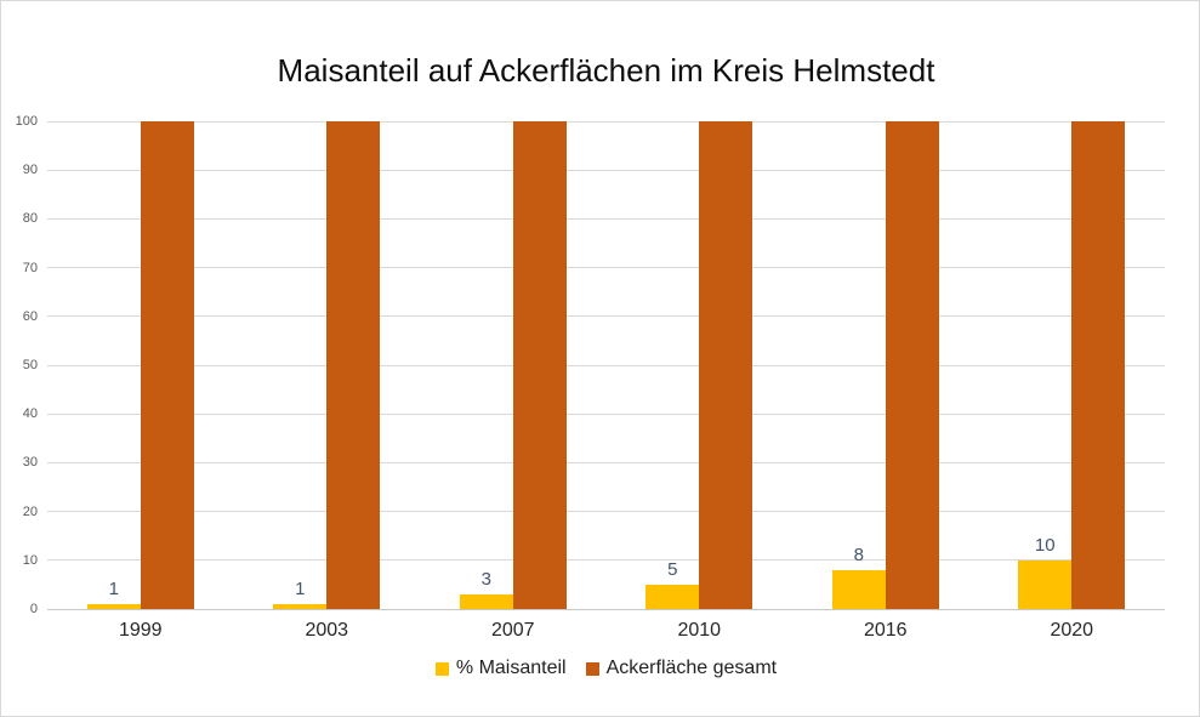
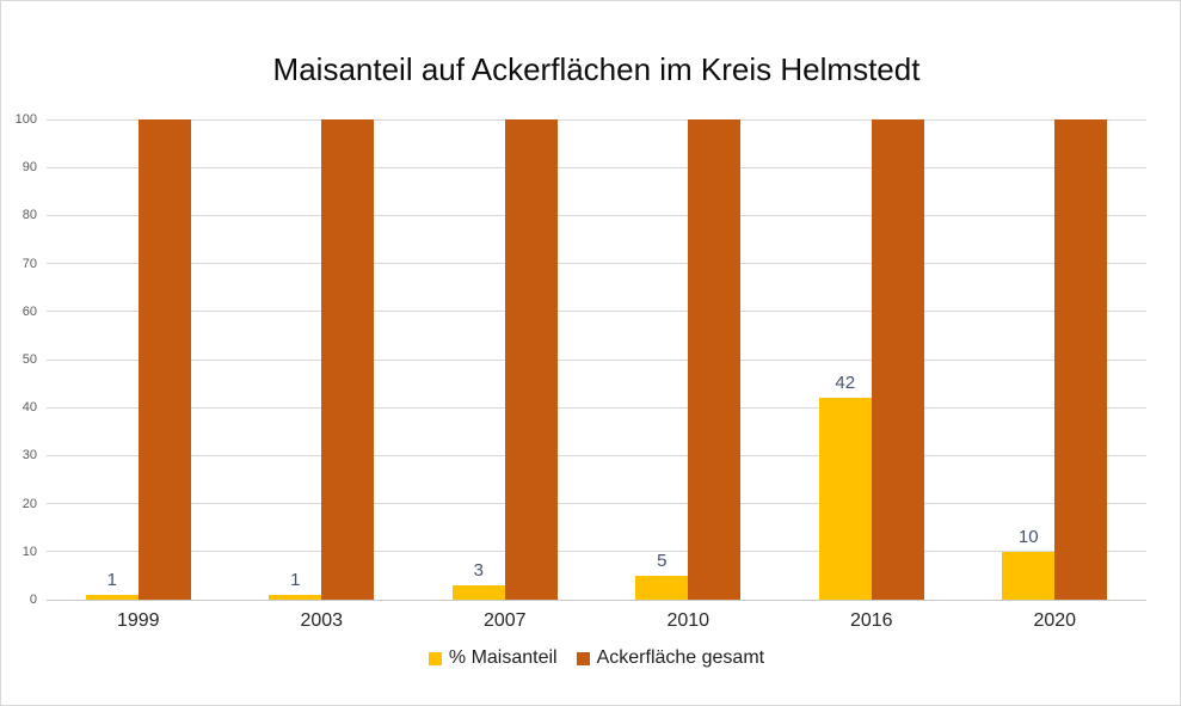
% Maisanteil/2016: 8 -> 42
